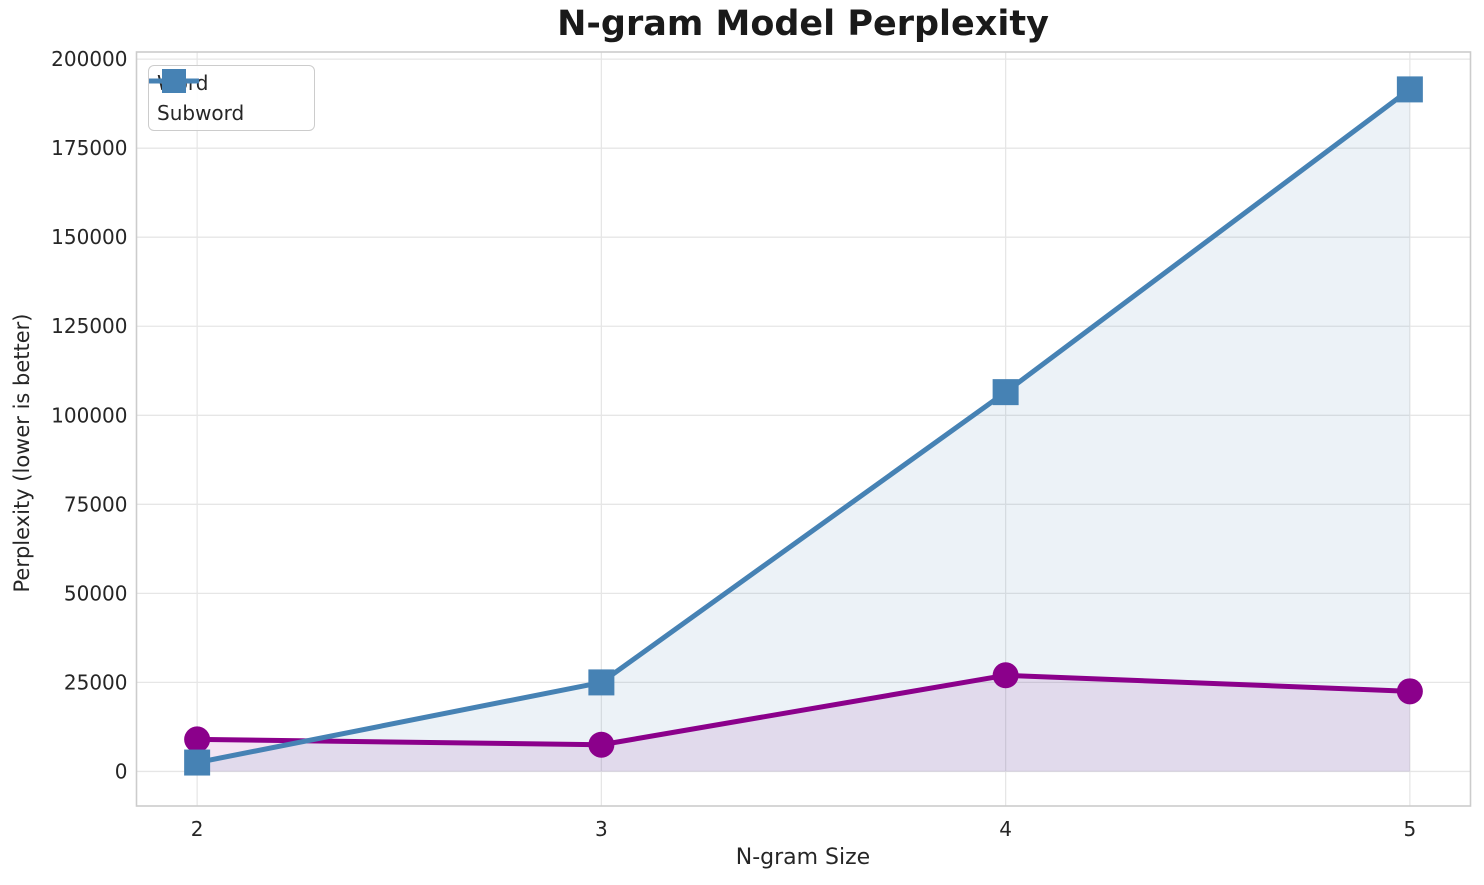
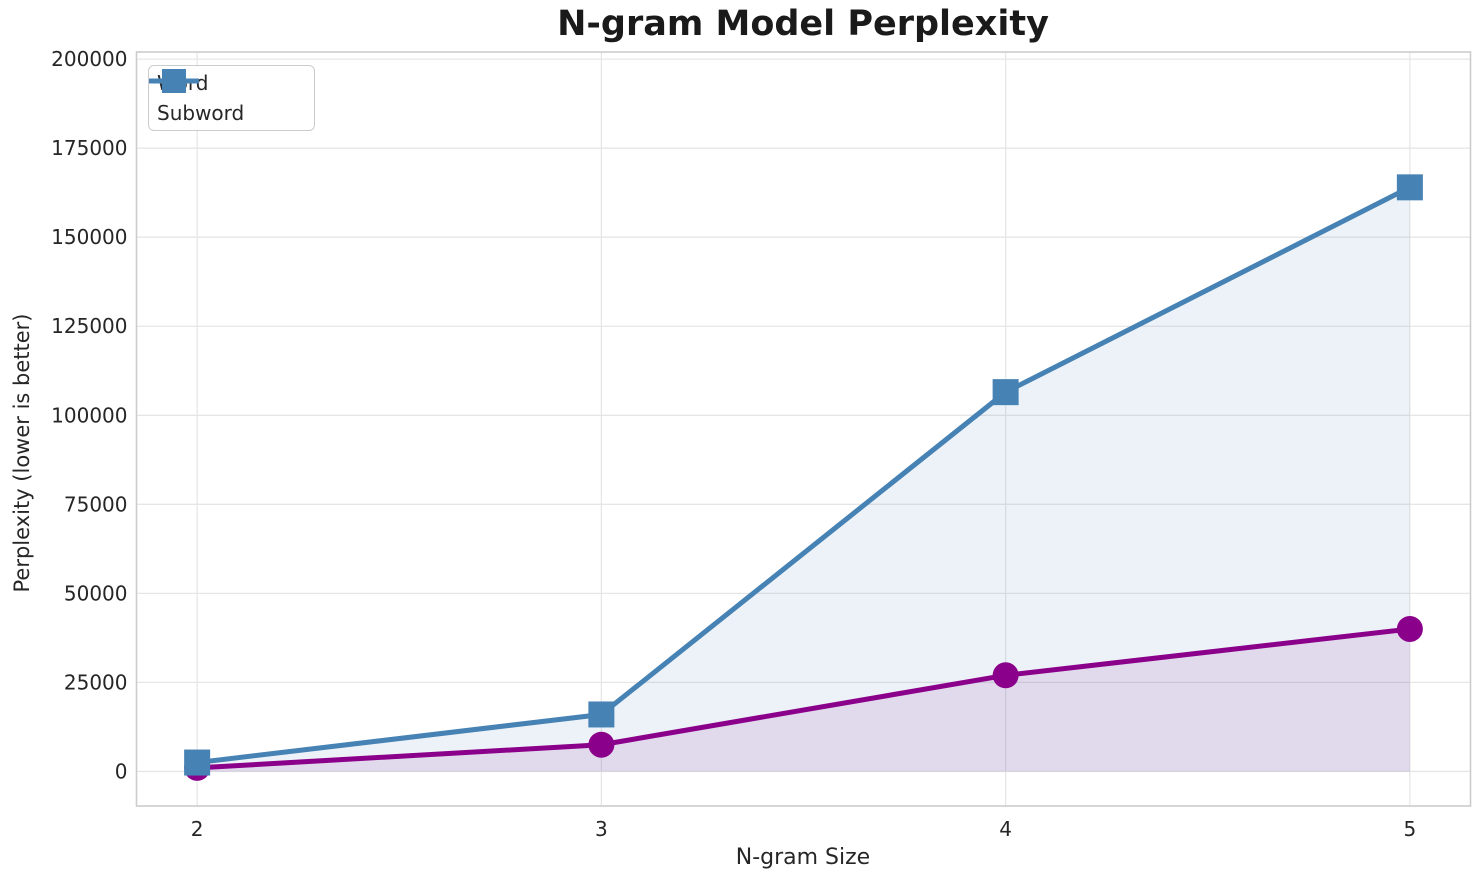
Word/2: 9000 -> 1000
Subword/3: 25000 -> 16000
Word/5: 22000 -> 40000
Subword/5: 192000 -> 164000
